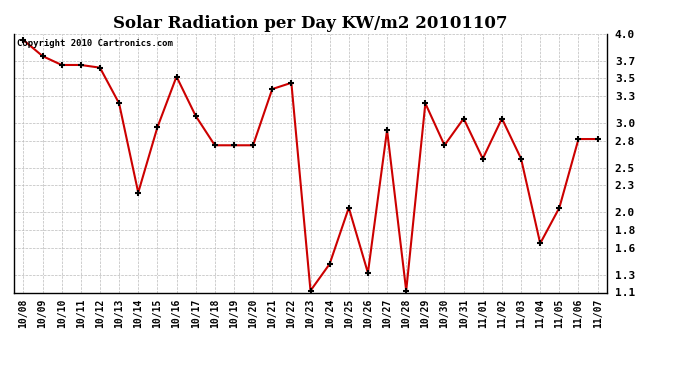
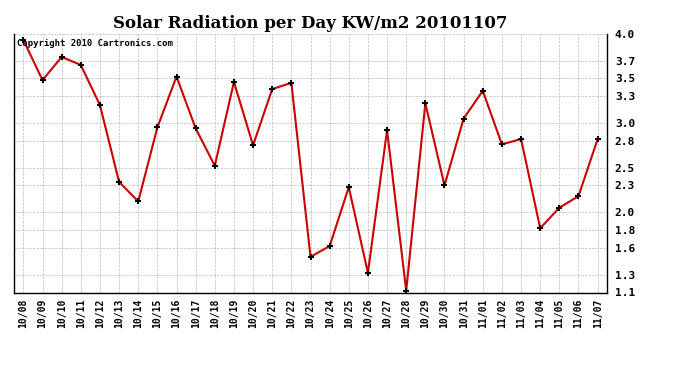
10/09: 3.75 -> 3.48
10/10: 3.65 -> 3.74
10/12: 3.62 -> 3.20
10/13: 3.22 -> 2.34
10/14: 2.22 -> 2.12
10/17: 3.08 -> 2.94
10/18: 2.75 -> 2.52
10/19: 2.75 -> 3.46
10/23: 1.12 -> 1.50
10/24: 1.42 -> 1.62
10/25: 2.05 -> 2.28
10/30: 2.75 -> 2.30
11/01: 2.60 -> 3.36
11/02: 3.05 -> 2.76
11/03: 2.60 -> 2.82
11/04: 1.65 -> 1.82
11/06: 2.82 -> 2.18
